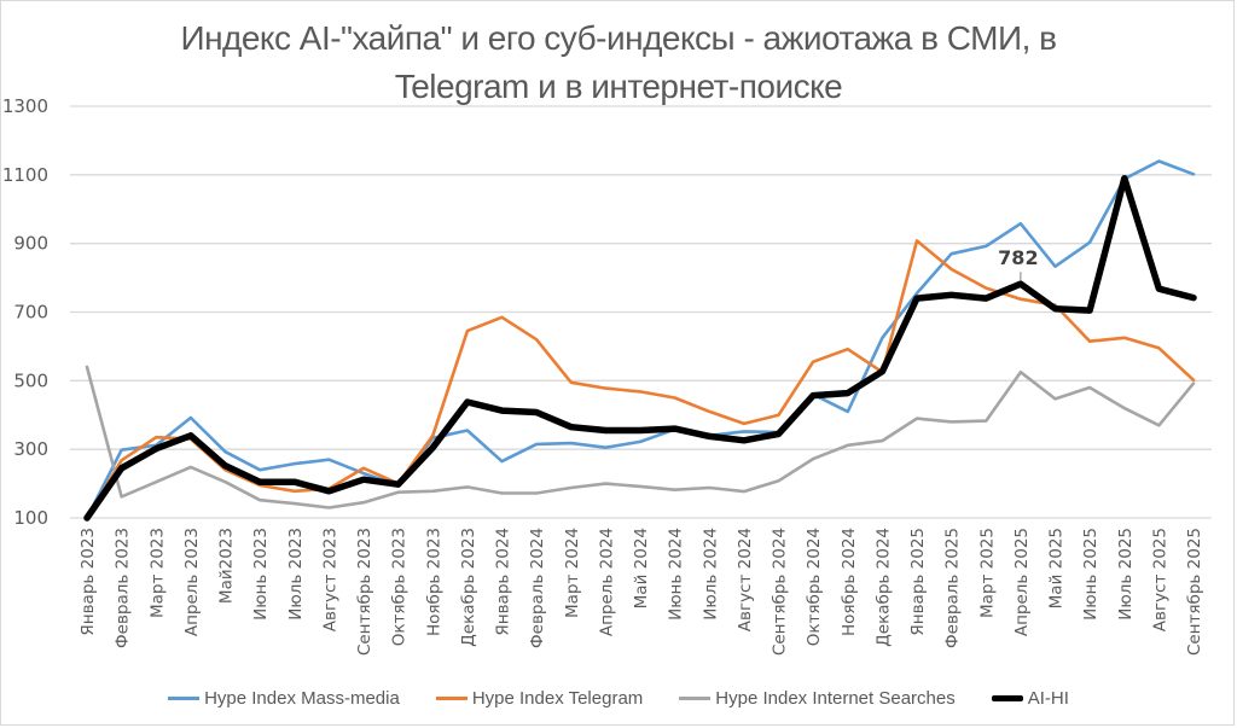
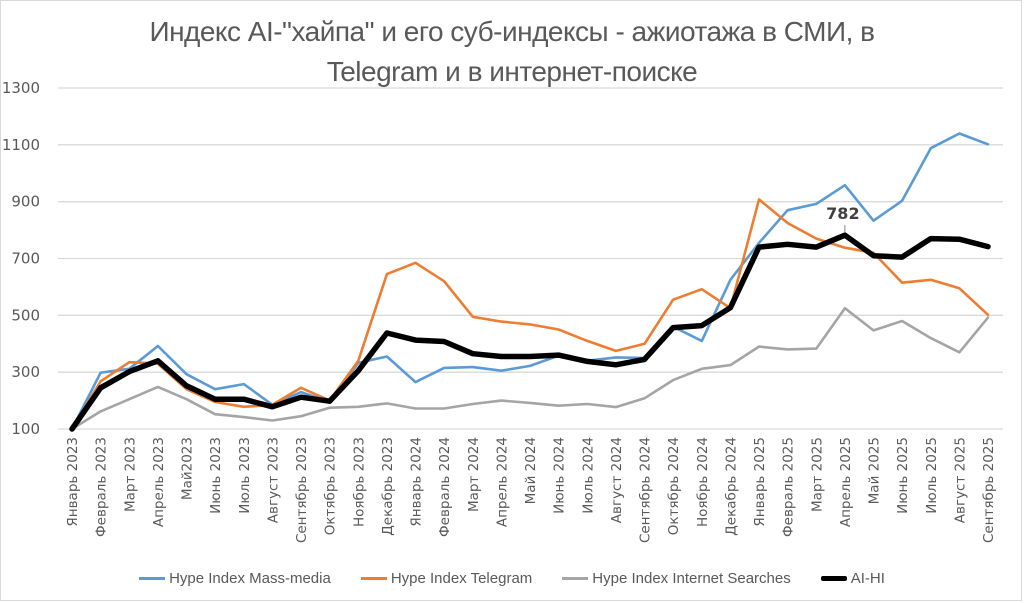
Hype Index Internet Searches/Январь 2023: 540 -> 100
Hype Index Mass-media/Август 2023: 270 -> 180
AI-HI/Июль 2025: 1090 -> 770
